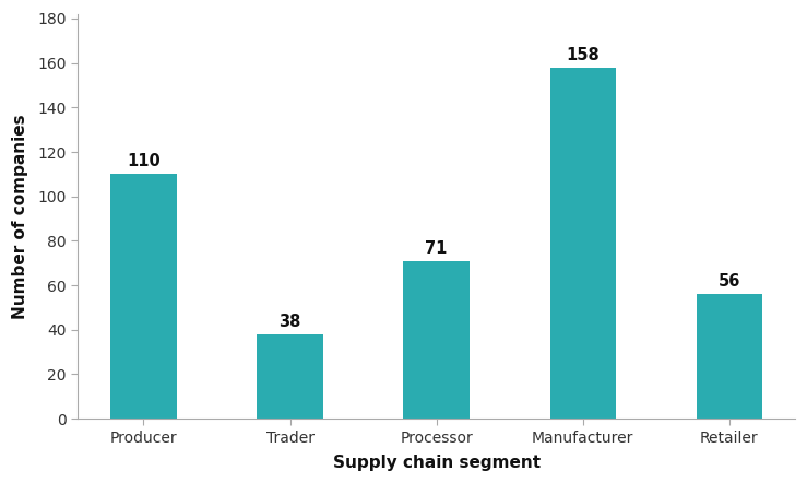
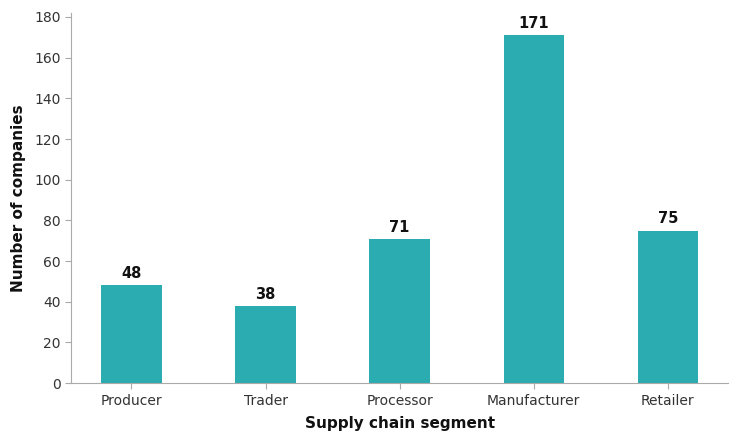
Producer: 110 -> 48
Manufacturer: 158 -> 171
Retailer: 56 -> 75
